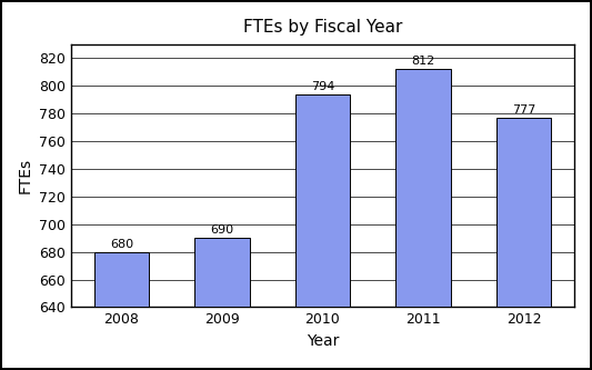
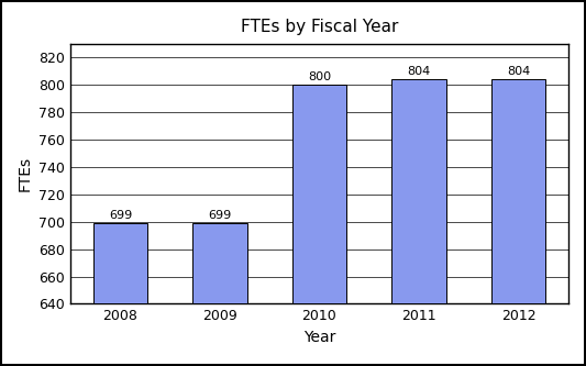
2008: 680 -> 699
2009: 690 -> 699
2010: 794 -> 800
2011: 812 -> 804
2012: 777 -> 804
